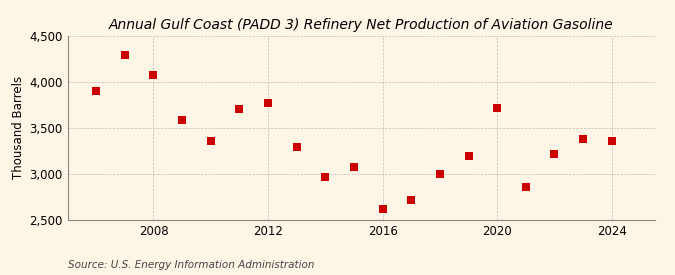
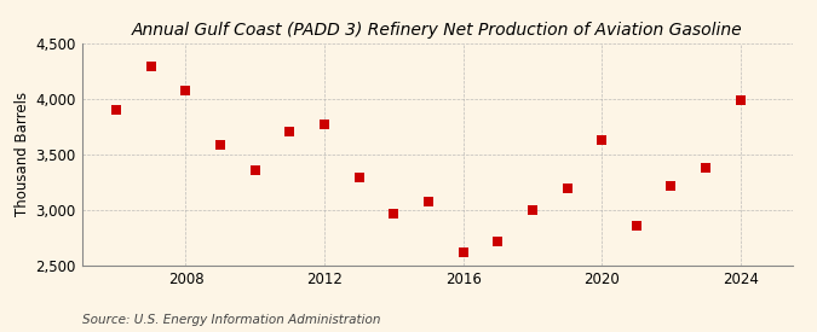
2020: 3,720 -> 3,630
2024: 3,360 -> 3,990
